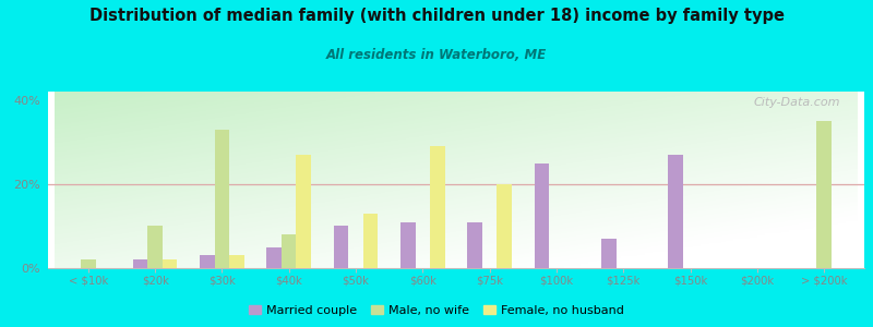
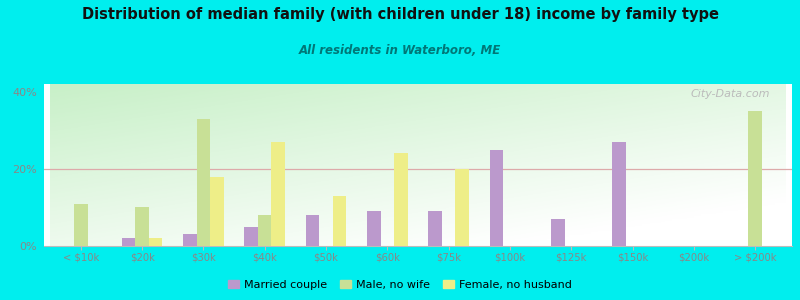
Male, no wife/< $10k: 2% -> 11%
Female, no husband/$30k: 3% -> 18%
Married couple/$50k: 10% -> 8%
Married couple/$60k: 11% -> 9%
Female, no husband/$60k: 29% -> 24%
Married couple/$75k: 11% -> 9%
